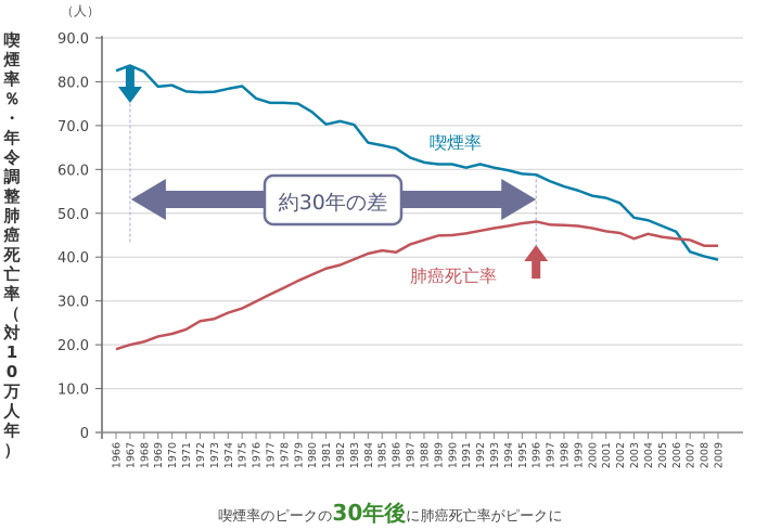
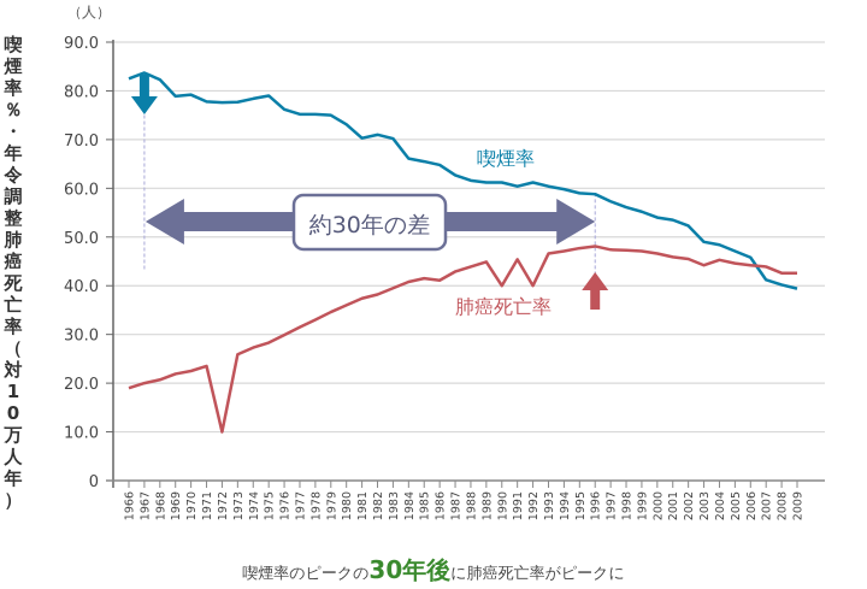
肺癌死亡率/1972: 25 -> 10
肺癌死亡率/1990: 45 -> 40
肺癌死亡率/1992: 46 -> 40
